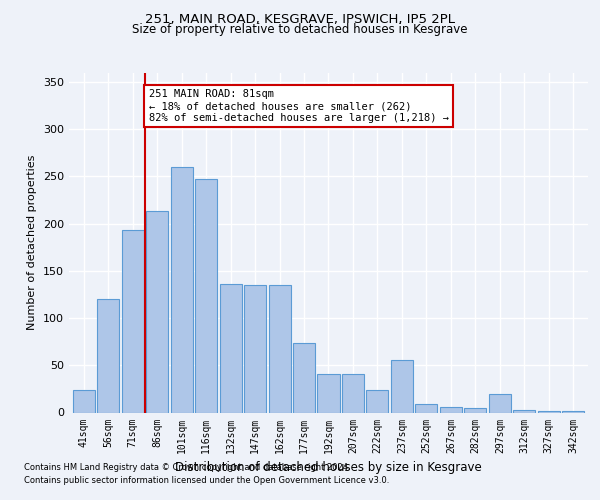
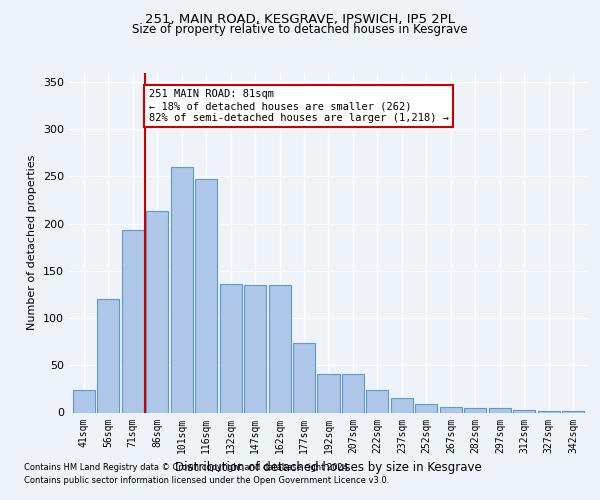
237sqm: 56 -> 15
297sqm: 20 -> 5
